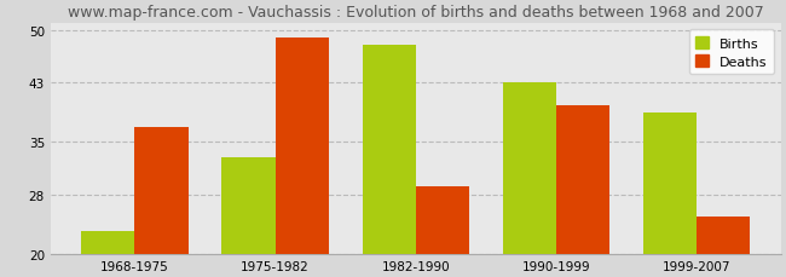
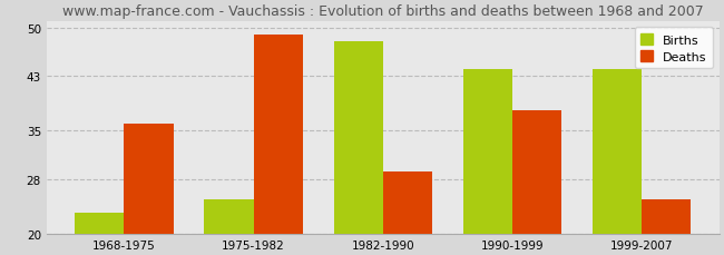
Deaths/1968-1975: 37 -> 36
Births/1975-1982: 33 -> 25
Births/1990-1999: 43 -> 44
Deaths/1990-1999: 40 -> 38
Births/1999-2007: 39 -> 44
